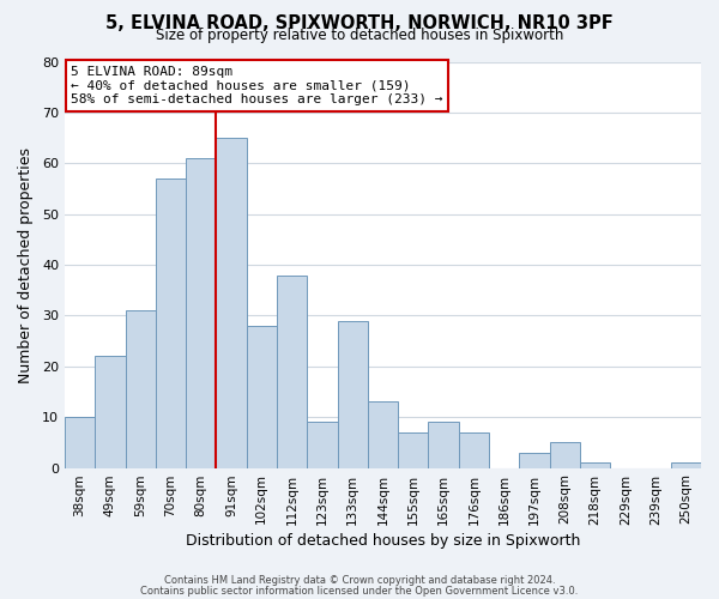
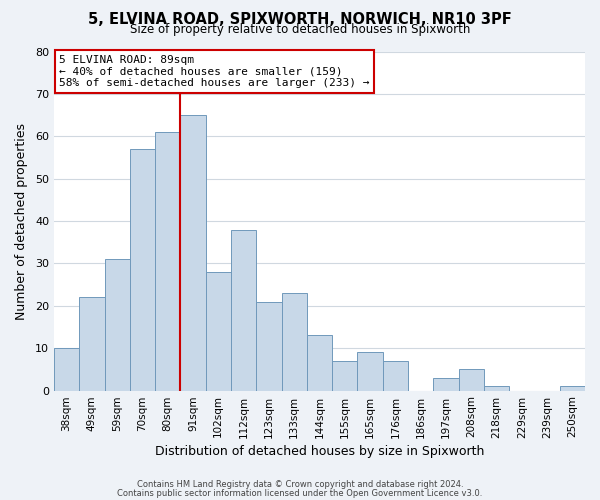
123sqm: 9 -> 21
133sqm: 29 -> 23
